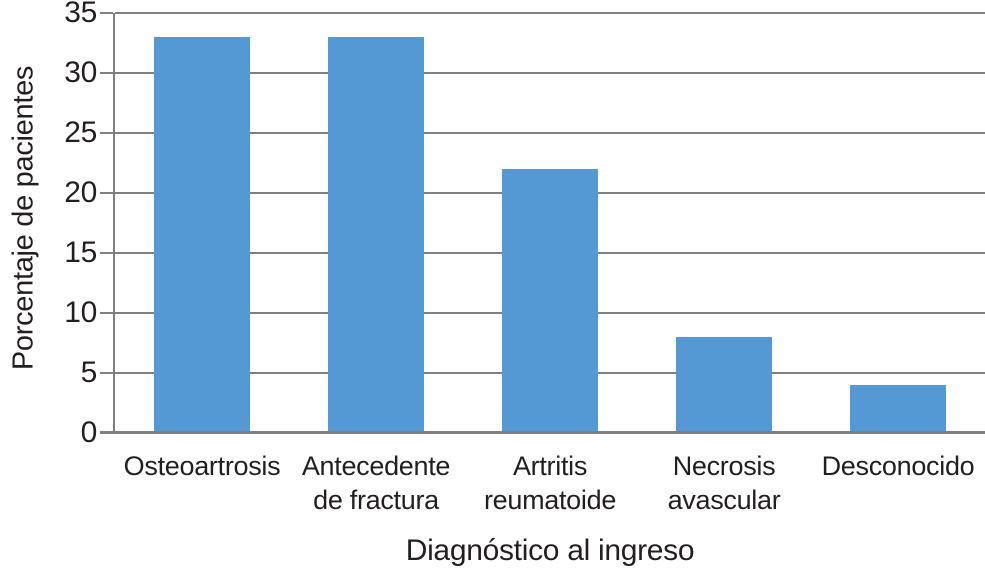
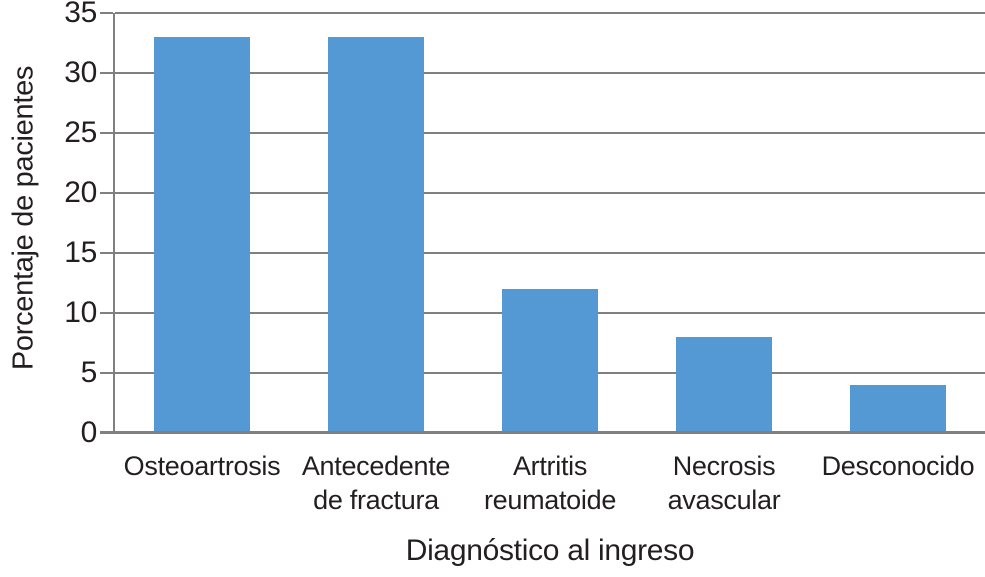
Artritis reumatoide: 22 -> 12
